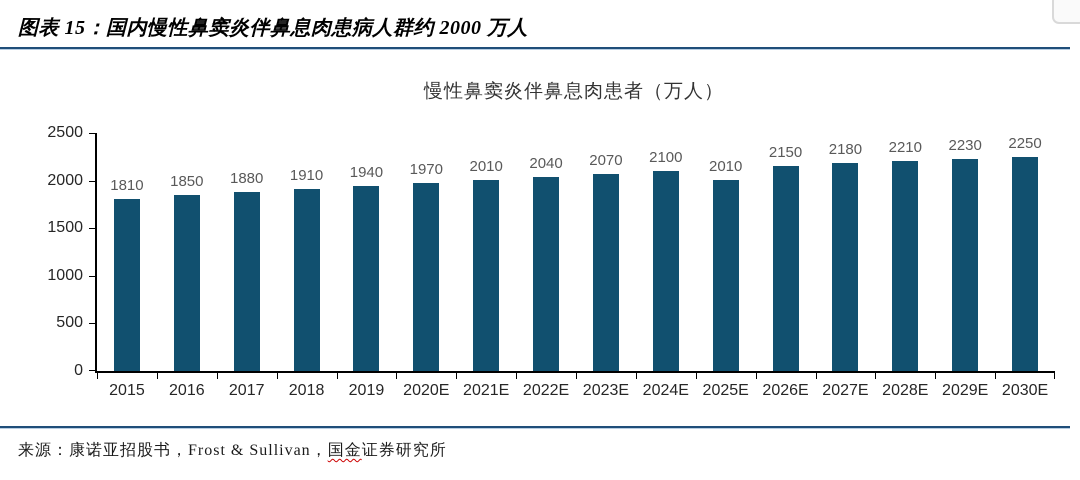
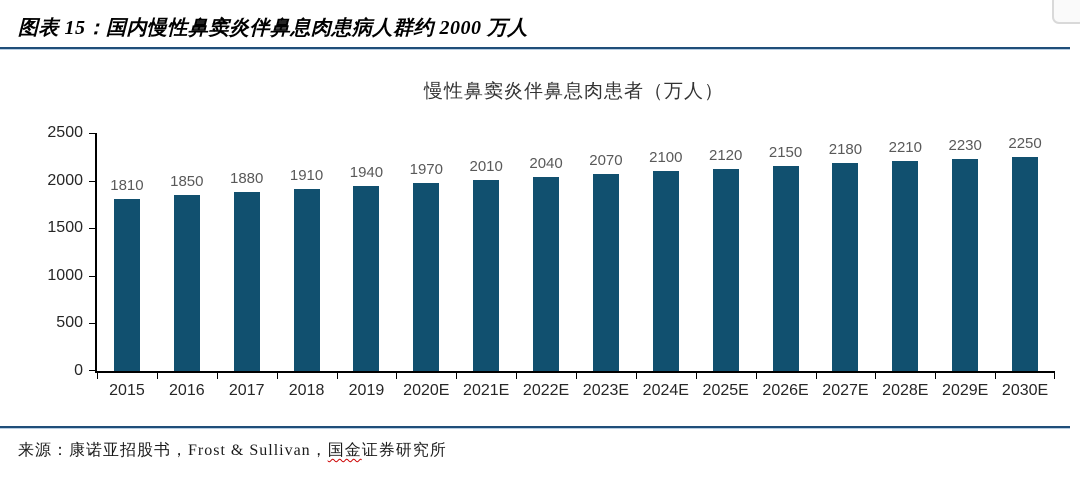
2025E: 2010 -> 2120
